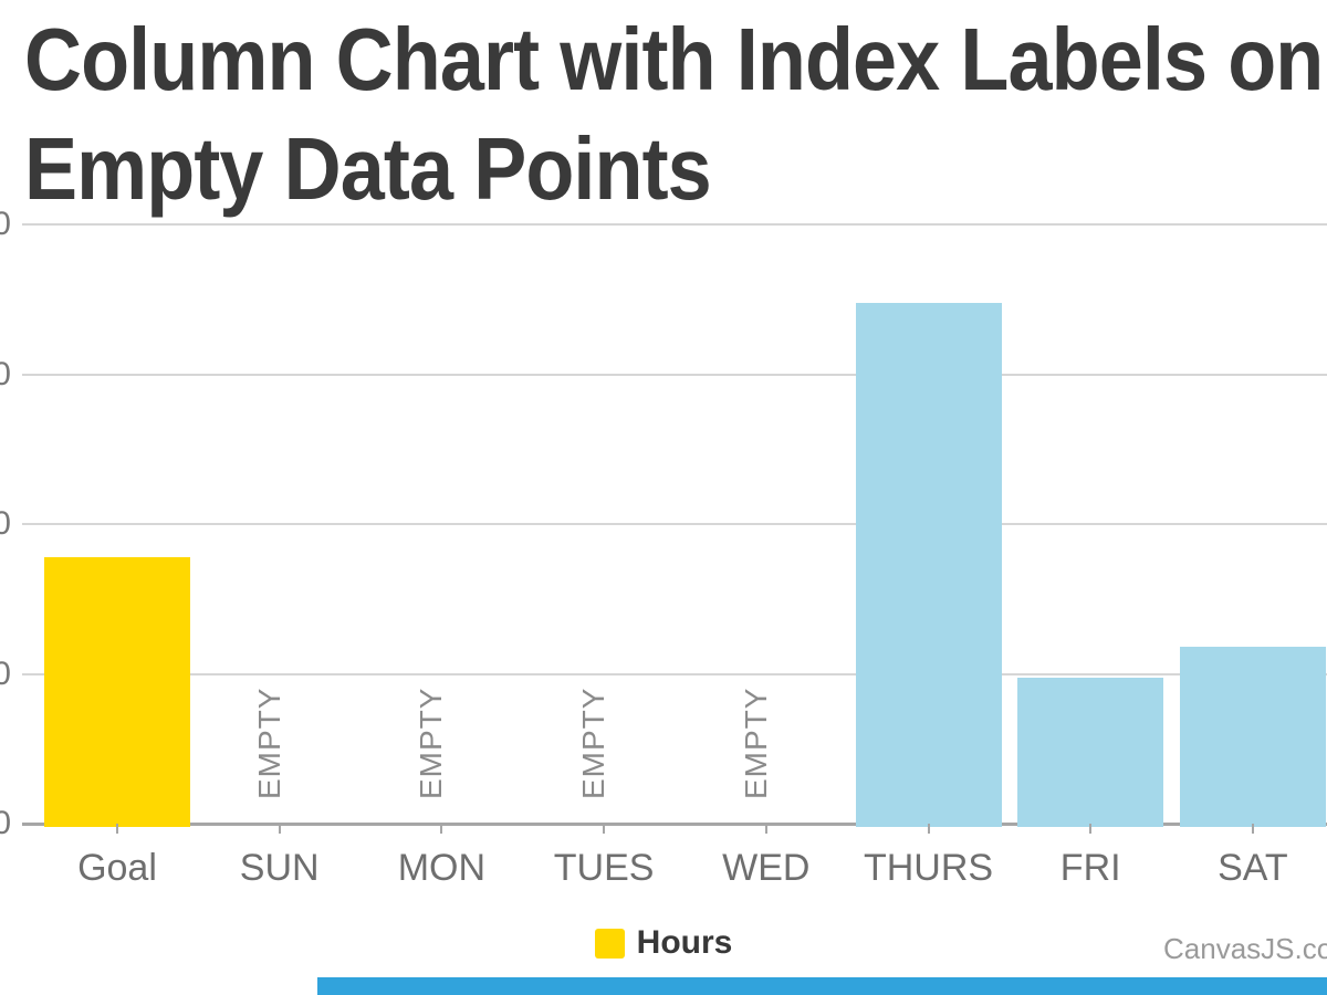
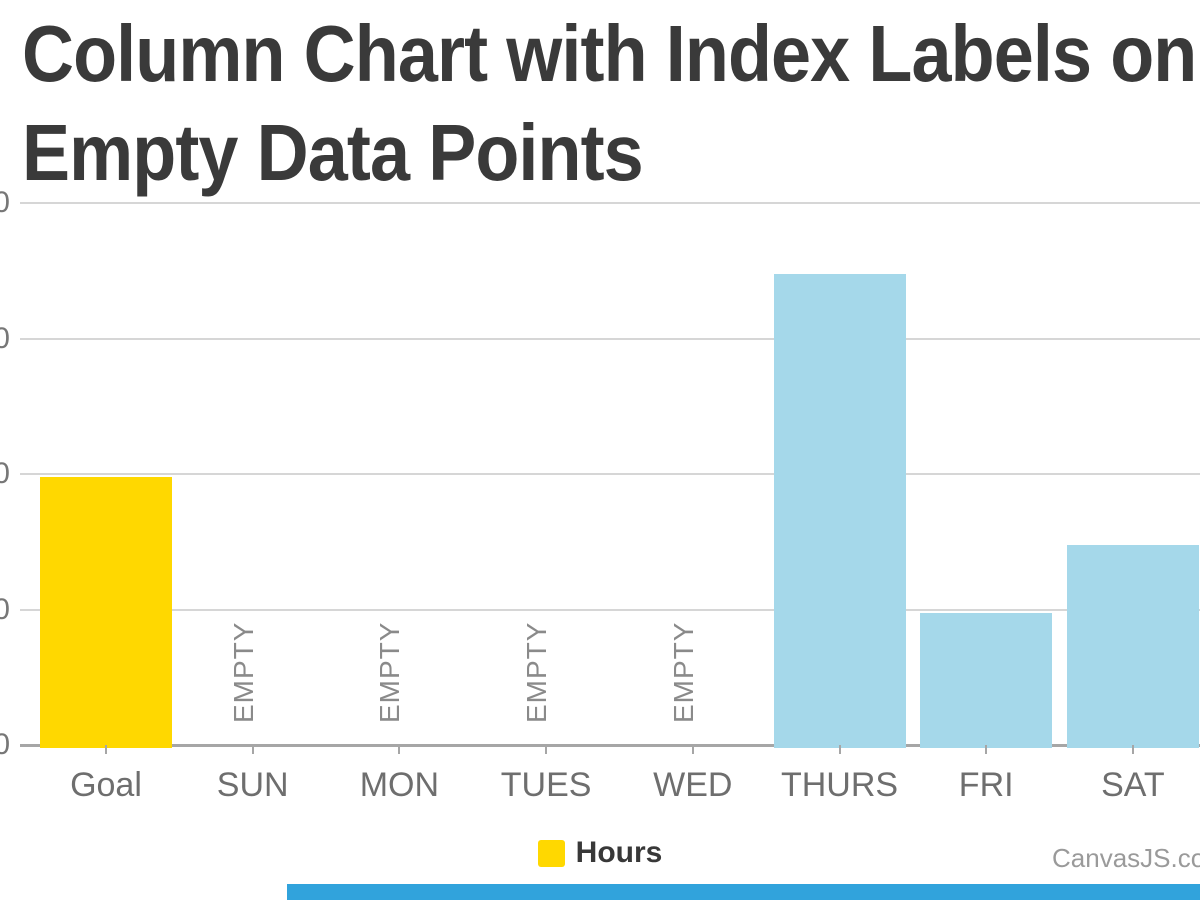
Goal: 18 -> 20
SAT: 12 -> 15
